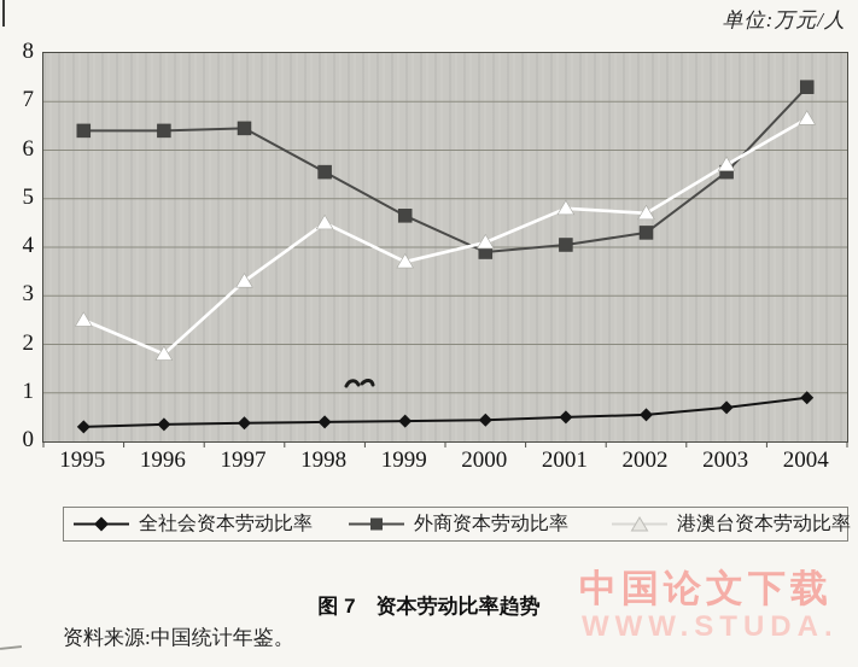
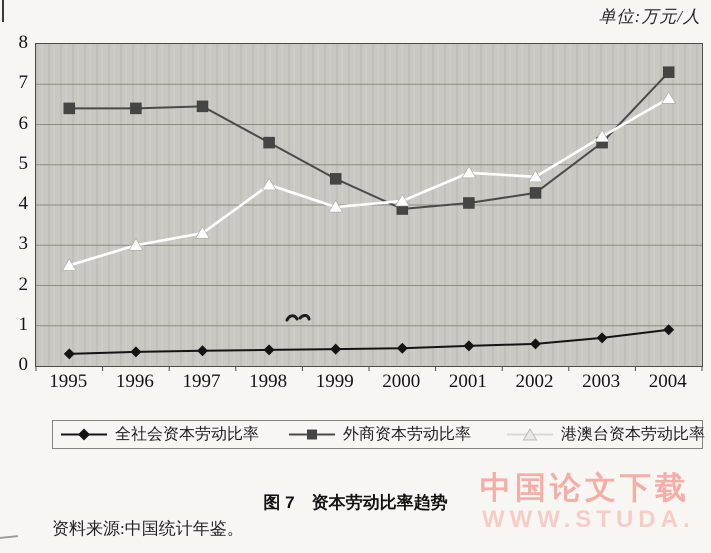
港澳台资本劳动比率/1996: 1.8 -> 3.0
港澳台资本劳动比率/1999: 3.7 -> 4.0
